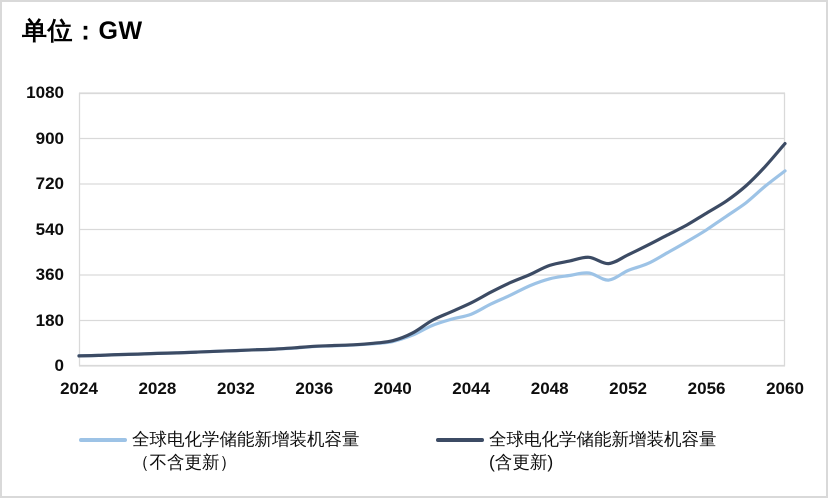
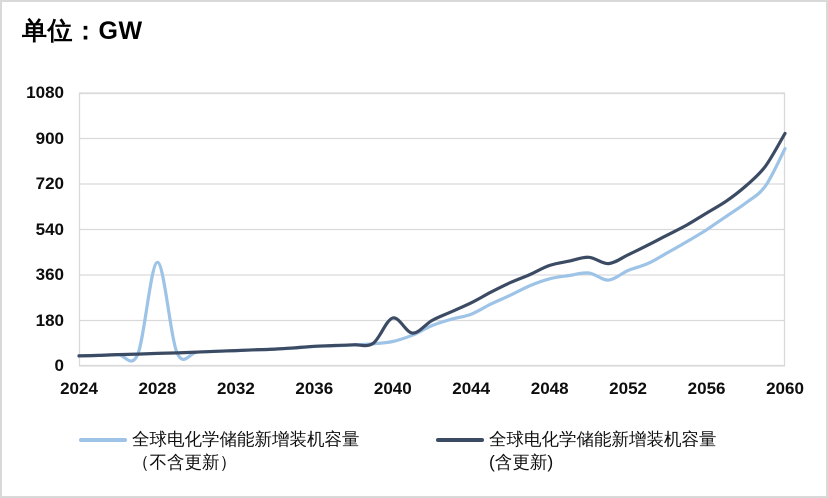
全球电化学储能新增装机容量（不含更新）/2028: 50 -> 410
全球电化学储能新增装机容量(含更新)/2040: 100 -> 190
全球电化学储能新增装机容量（不含更新）/2060: 770 -> 860
全球电化学储能新增装机容量(含更新)/2060: 880 -> 920
